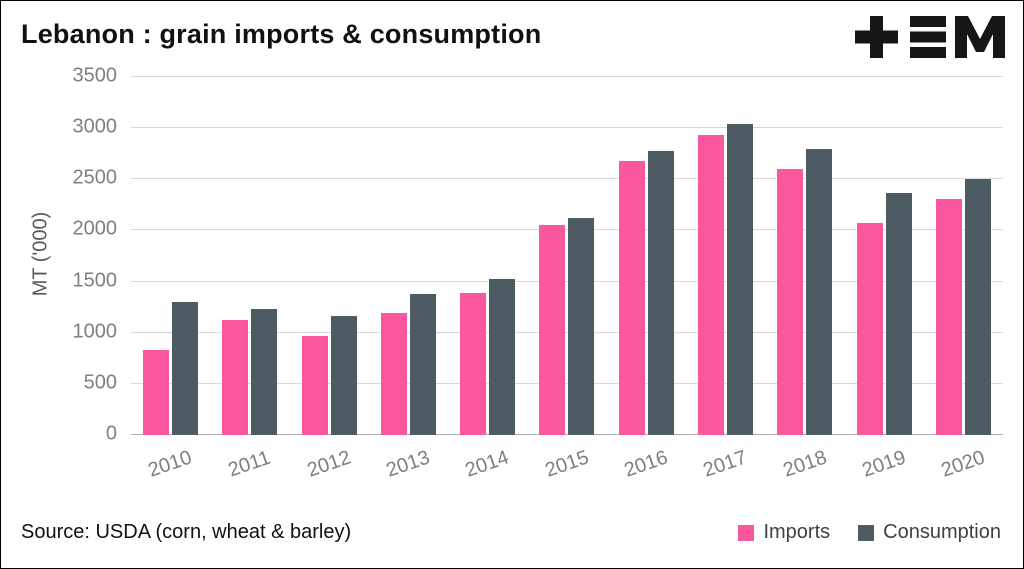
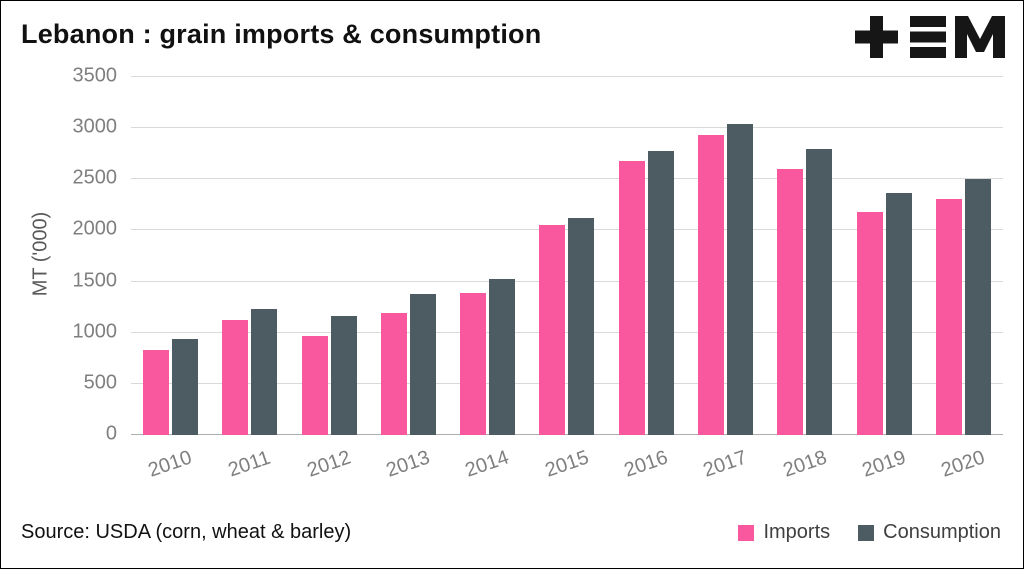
Consumption/2010: 1300 -> 940
Imports/2019: 2070 -> 2180
